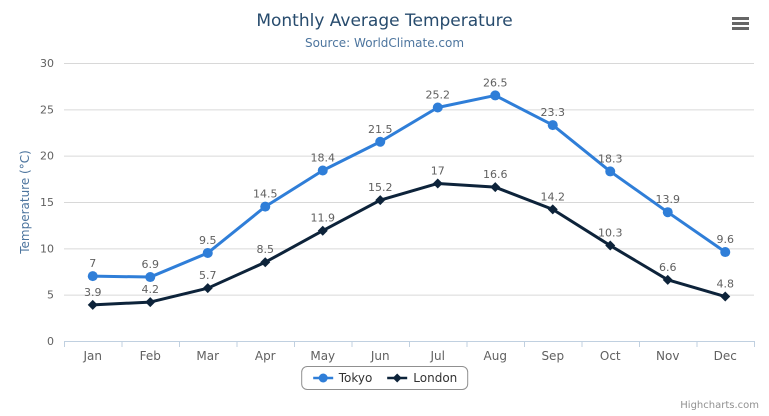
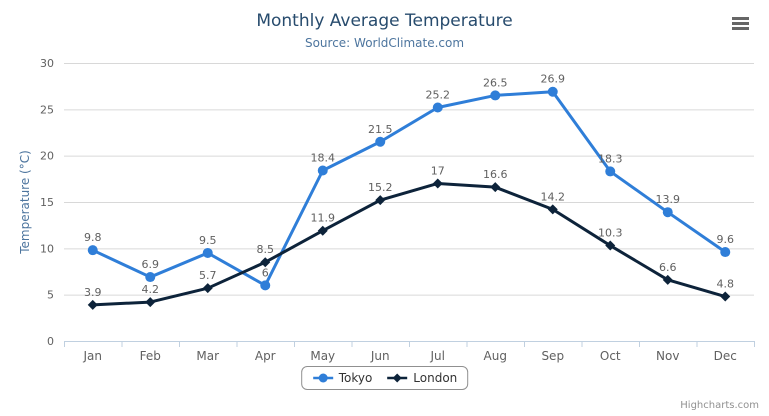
Tokyo/Jan: 7 -> 9.8
Tokyo/Apr: 14.5 -> 6
Tokyo/Sep: 23.3 -> 26.9
